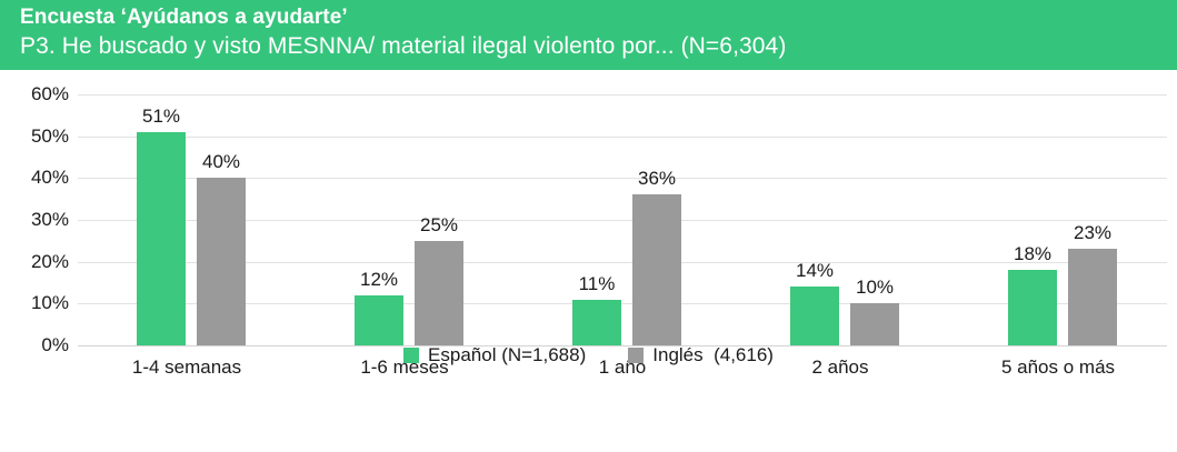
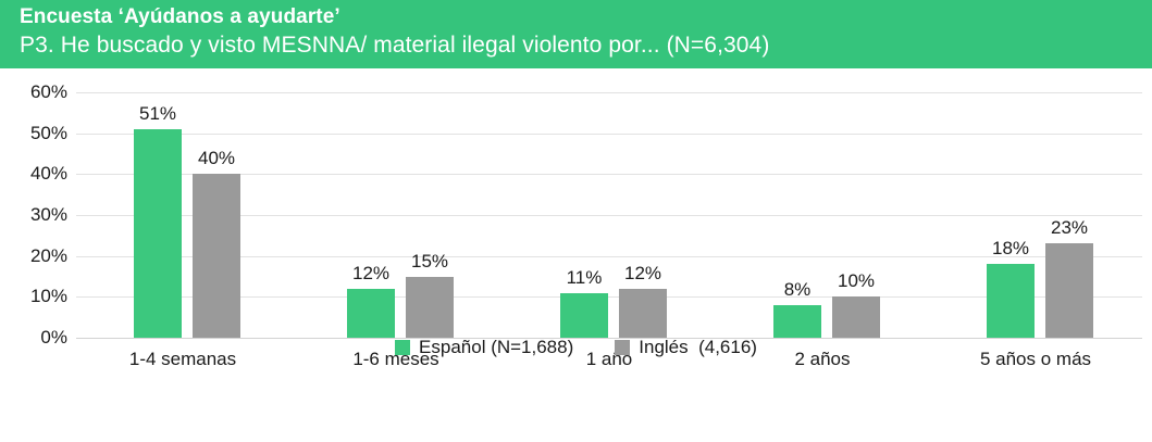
Inglés (4,616)/1-6 meses: 25% -> 15%
Inglés (4,616)/1 año: 36% -> 12%
Español (N=1,688)/2 años: 14% -> 8%
